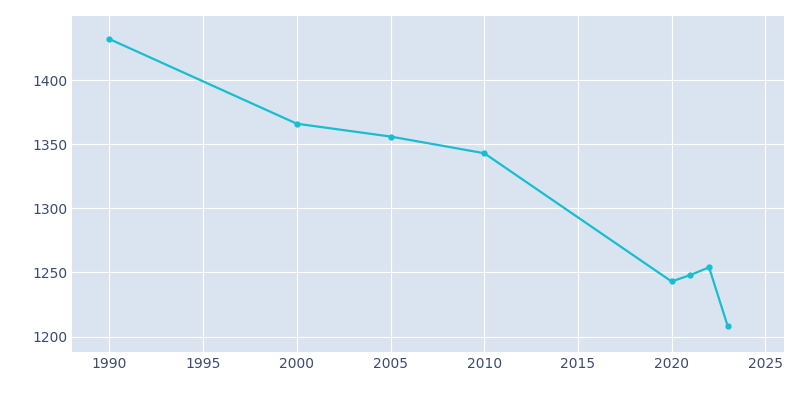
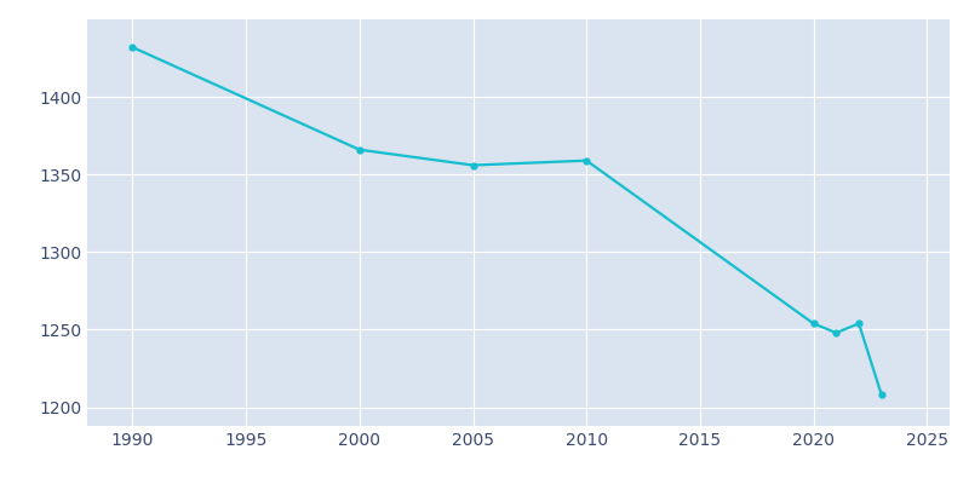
2010: 1343 -> 1359
2020: 1243 -> 1254
